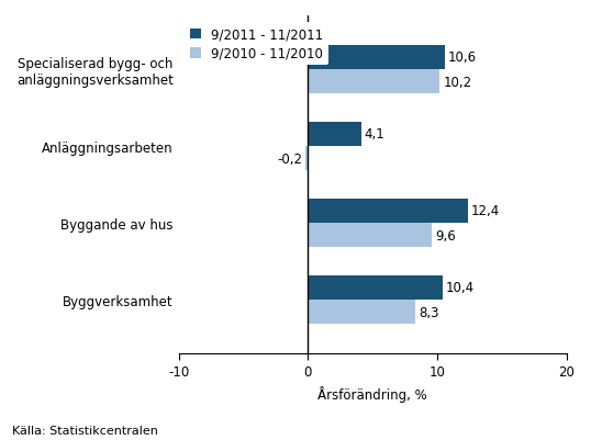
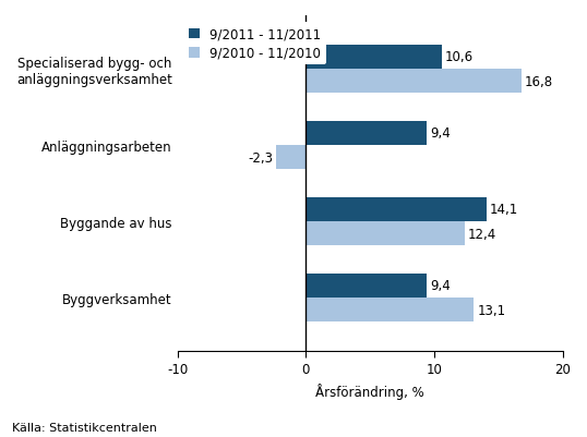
9/2010 - 11/2010/Specialiserad bygg- och anläggningsverksamhet: 10,2 -> 16,8
9/2011 - 11/2011/Anläggningsarbeten: 4,1 -> 9,4
9/2010 - 11/2010/Anläggningsarbeten: -0,2 -> -2,3
9/2011 - 11/2011/Byggande av hus: 12,4 -> 14,1
9/2010 - 11/2010/Byggande av hus: 9,6 -> 12,4
9/2011 - 11/2011/Byggverksamhet: 10,4 -> 9,4
9/2010 - 11/2010/Byggverksamhet: 8,3 -> 13,1
